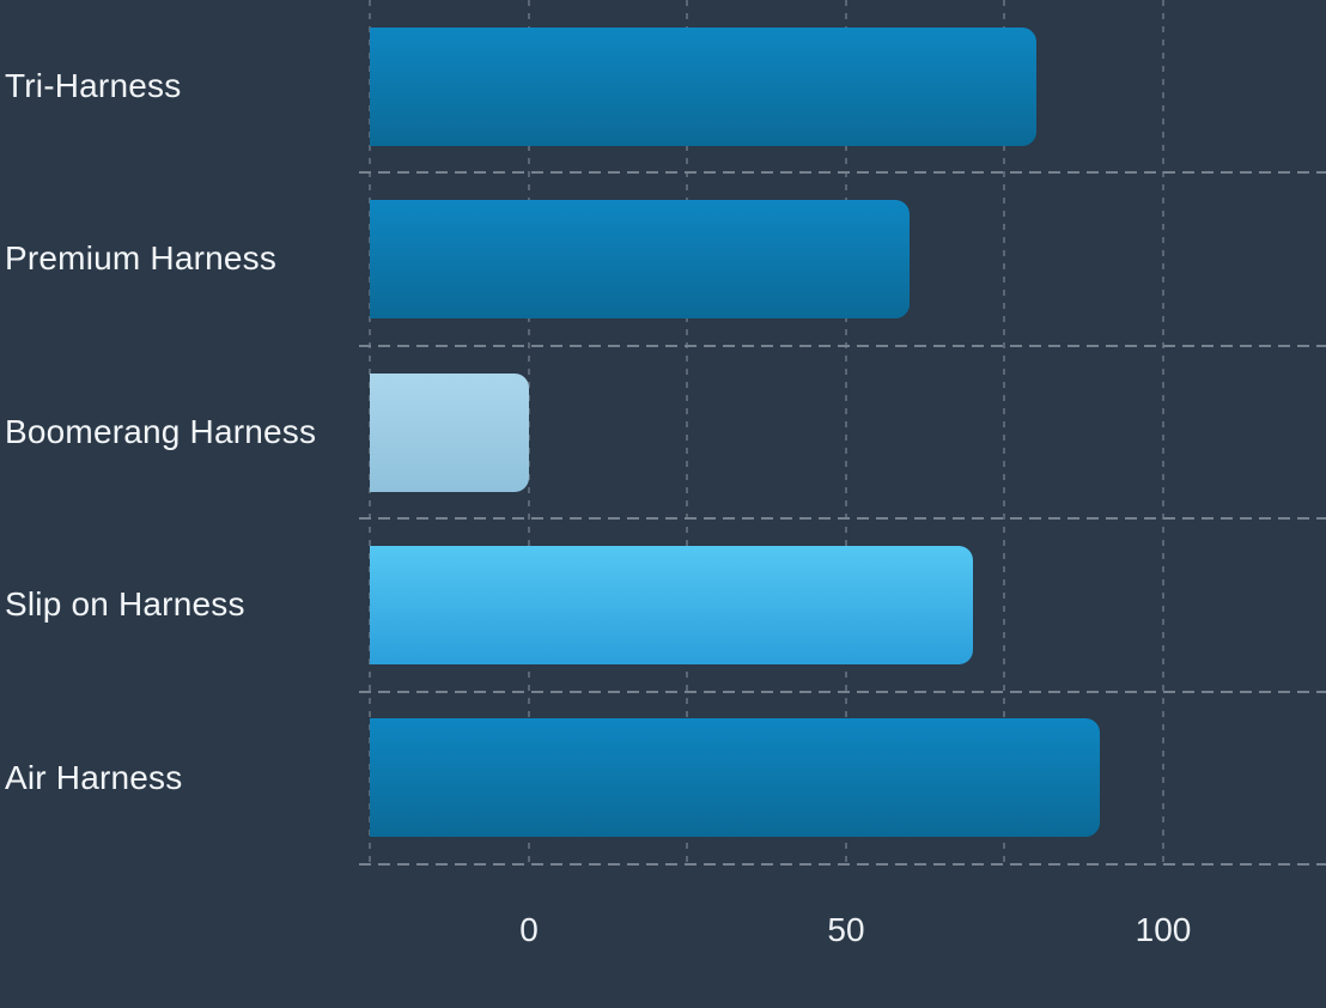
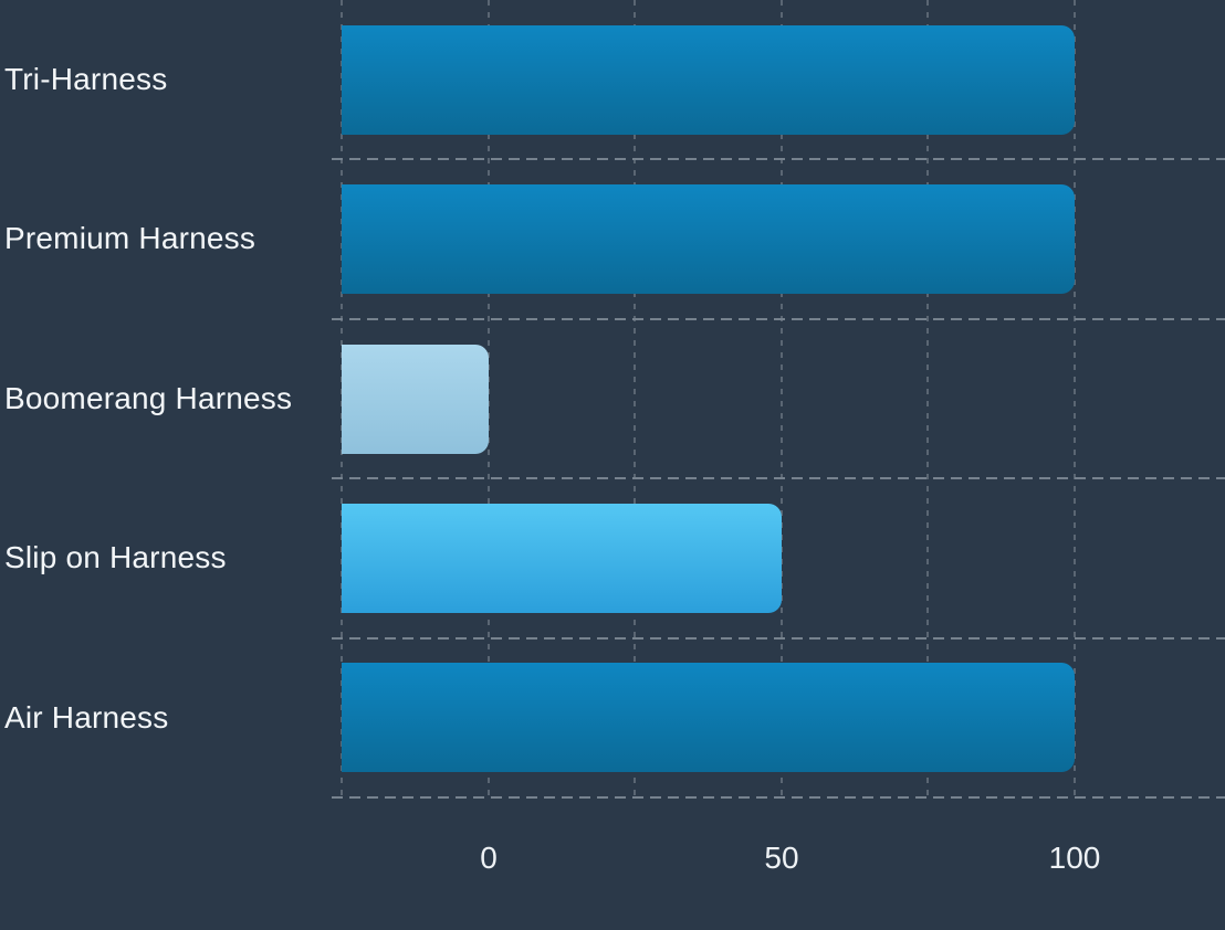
Tri-Harness: 80 -> 100
Premium Harness: 60 -> 100
Slip on Harness: 70 -> 50
Air Harness: 90 -> 100
